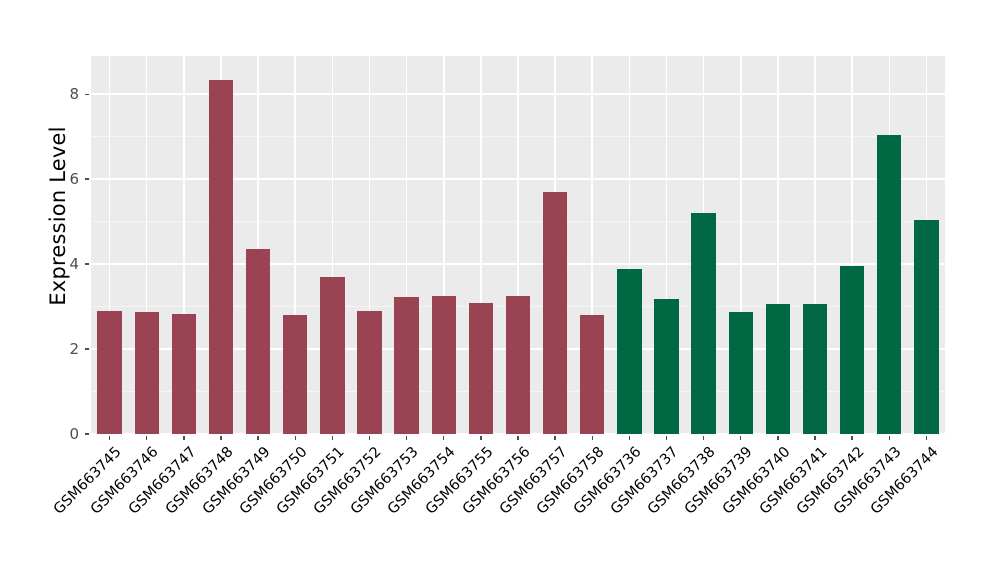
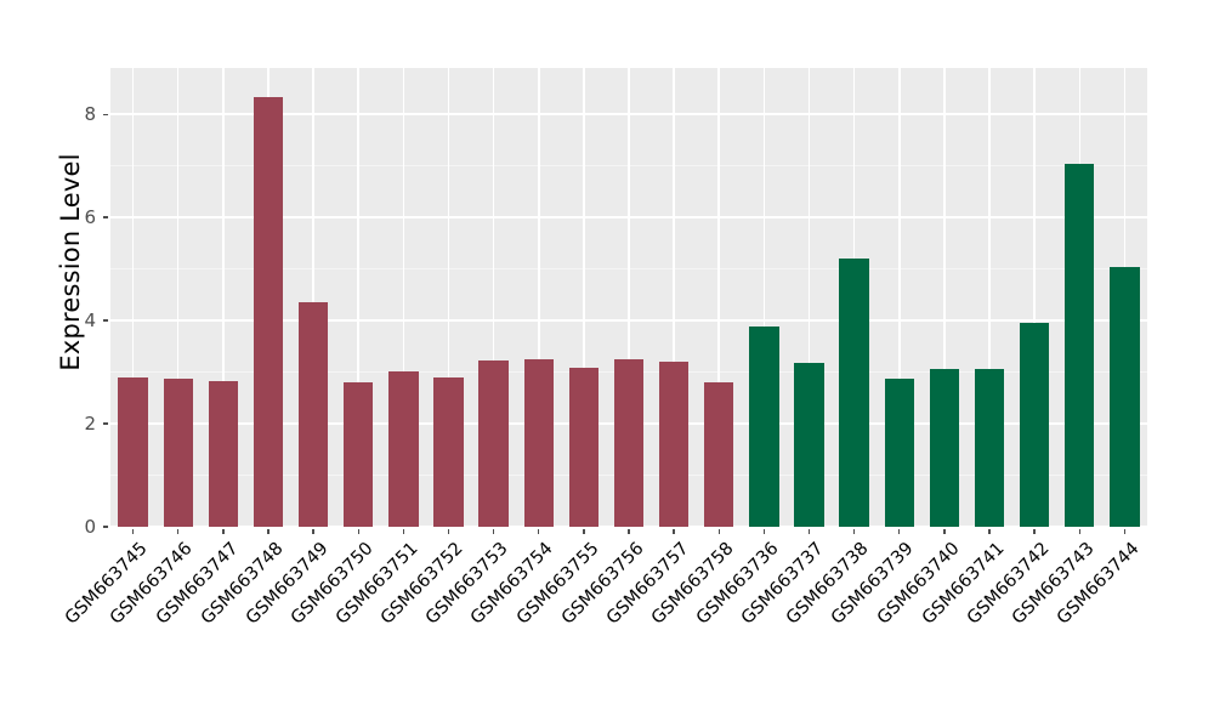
GSM663751: 3.7 -> 3.0
GSM663757: 5.7 -> 3.2
